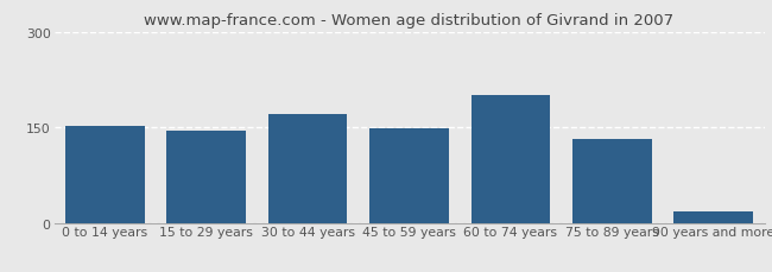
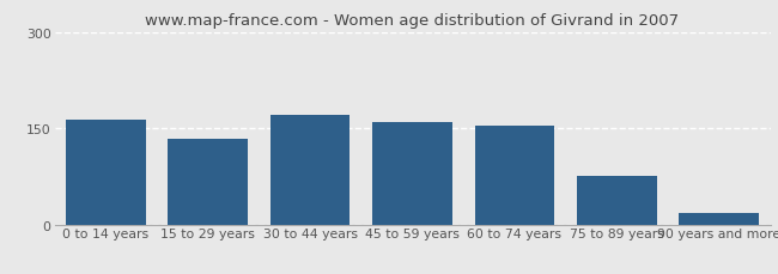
0 to 14 years: 152 -> 163
15 to 29 years: 144 -> 134
45 to 59 years: 148 -> 160
60 to 74 years: 200 -> 153
75 to 89 years: 132 -> 75
